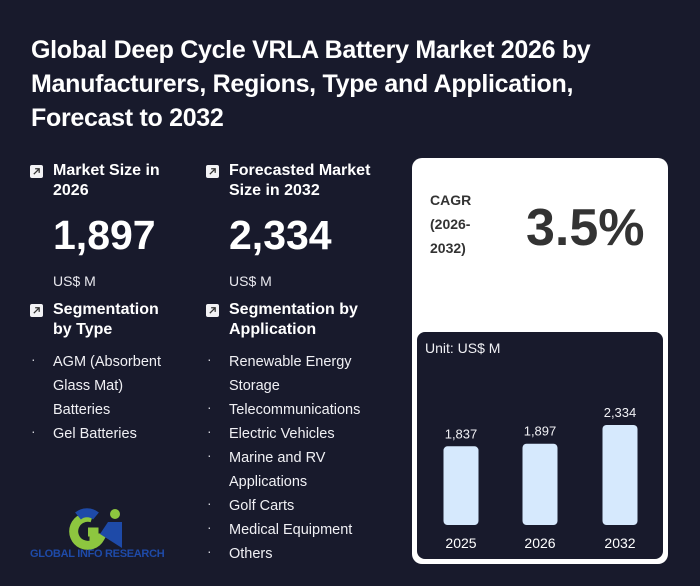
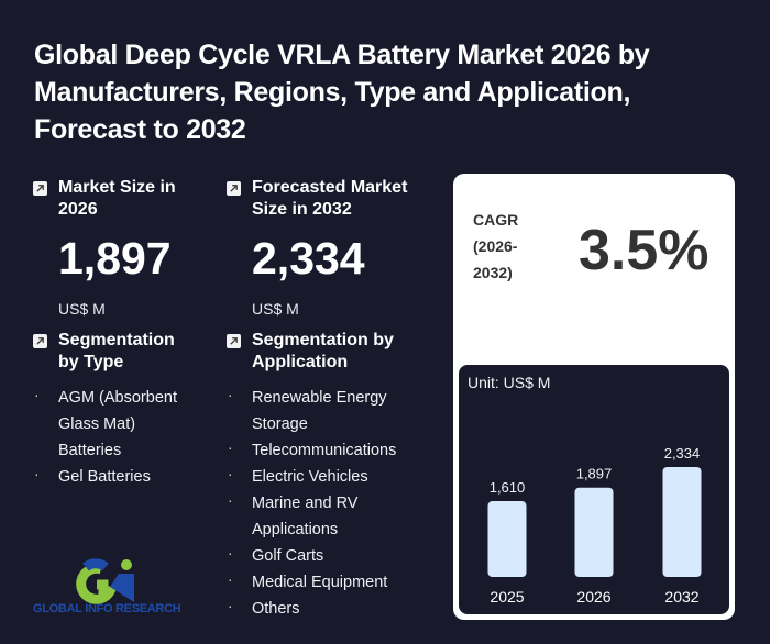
2025: 1,837 -> 1,610
